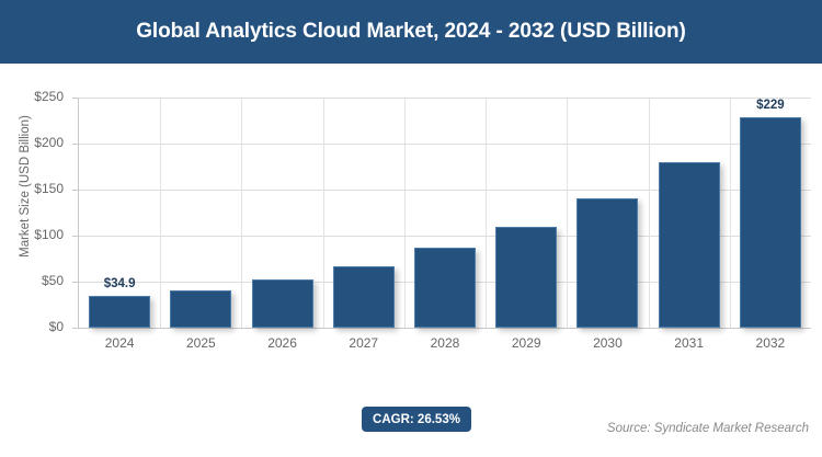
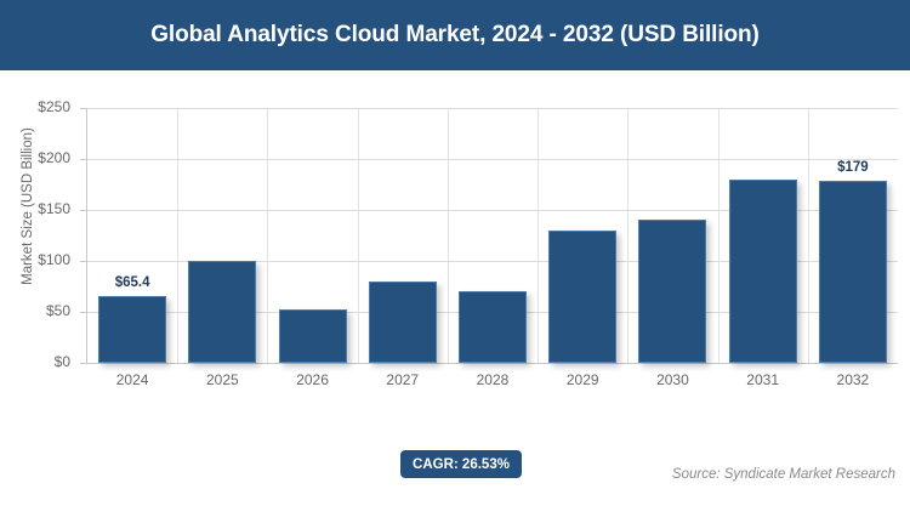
2024: $34.9 -> $65.4
2025: $40 -> $100
2027: $70 -> $80
2028: $90 -> $70
2029: $110 -> $130
2032: $229 -> $179
